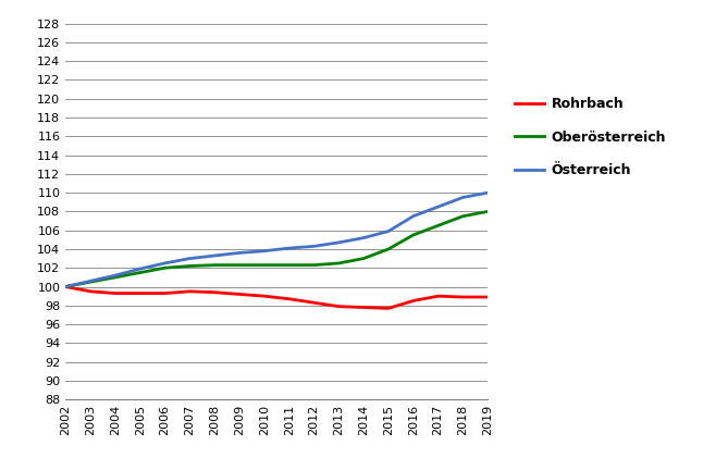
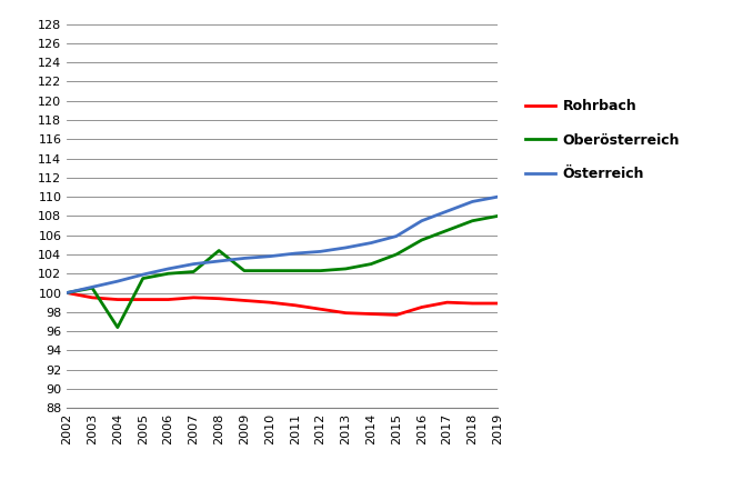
Oberösterreich/2004: 101.0 -> 96.4
Oberösterreich/2008: 102.3 -> 104.4
